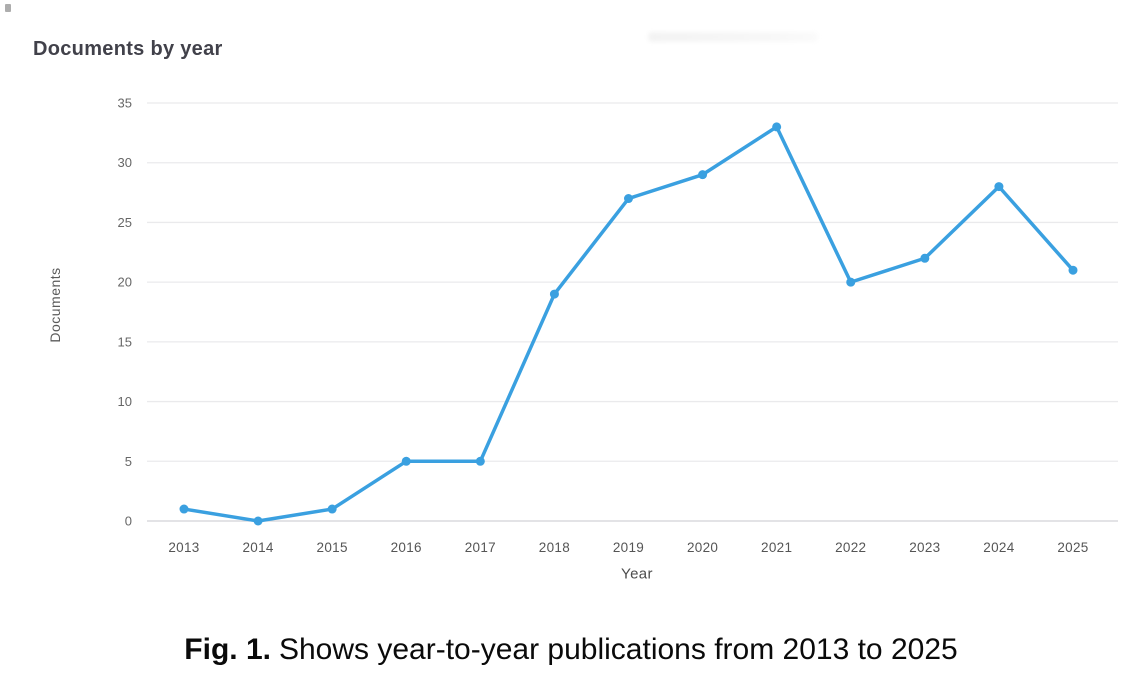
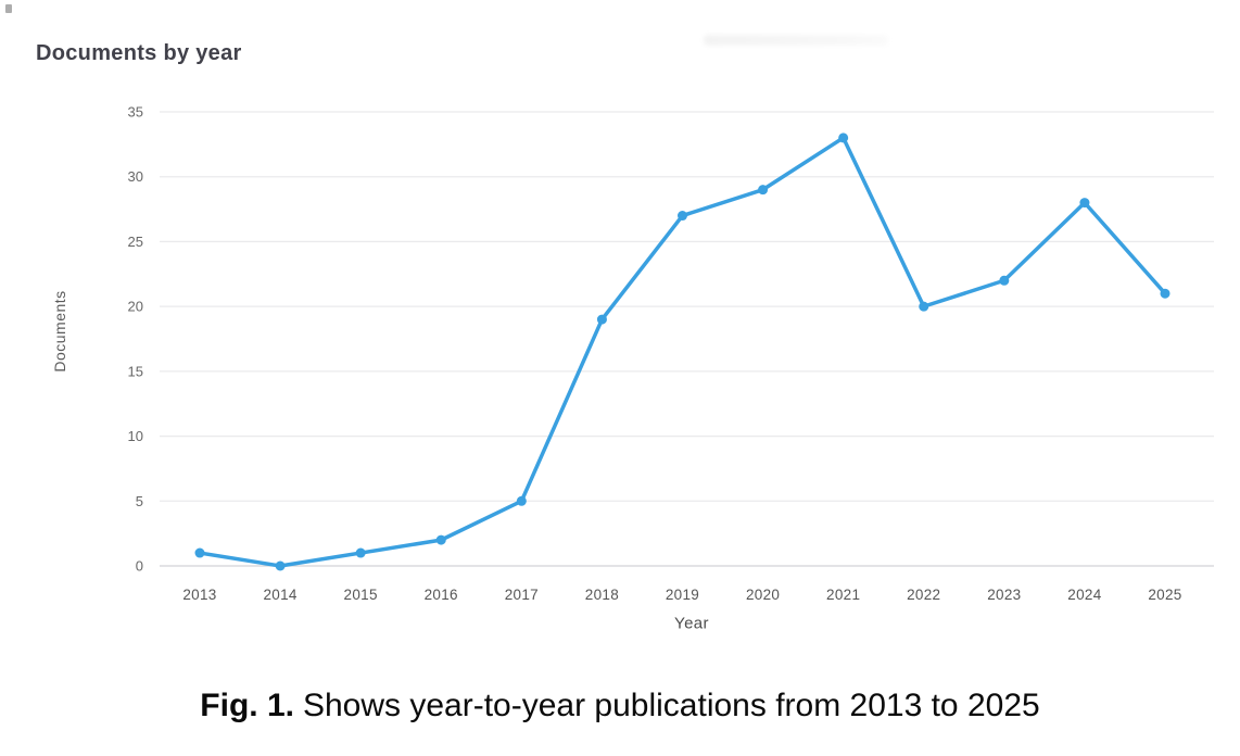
2016: 5 -> 2
